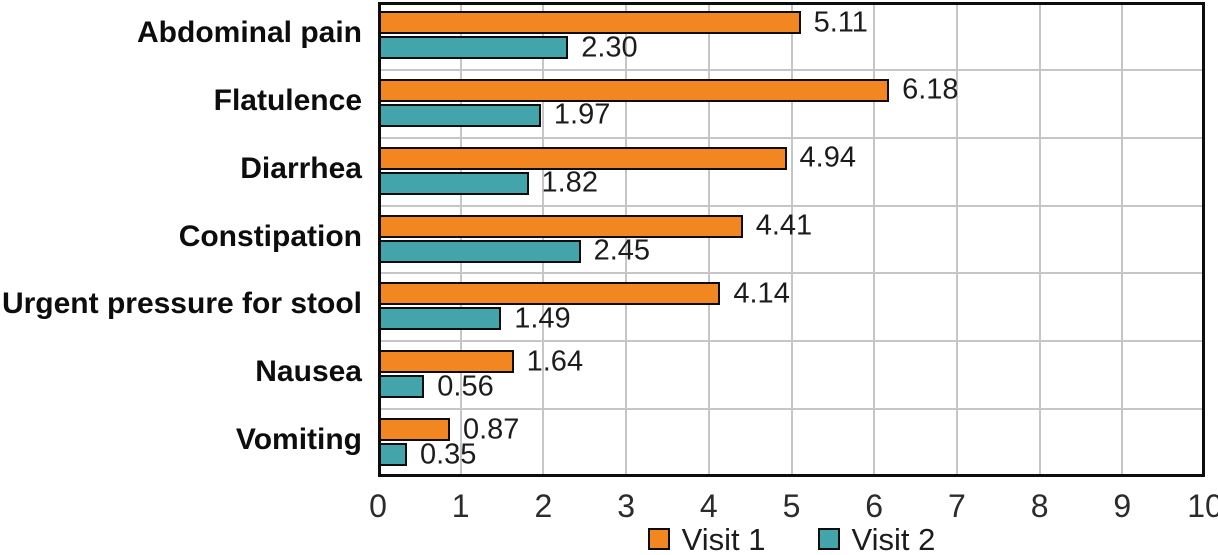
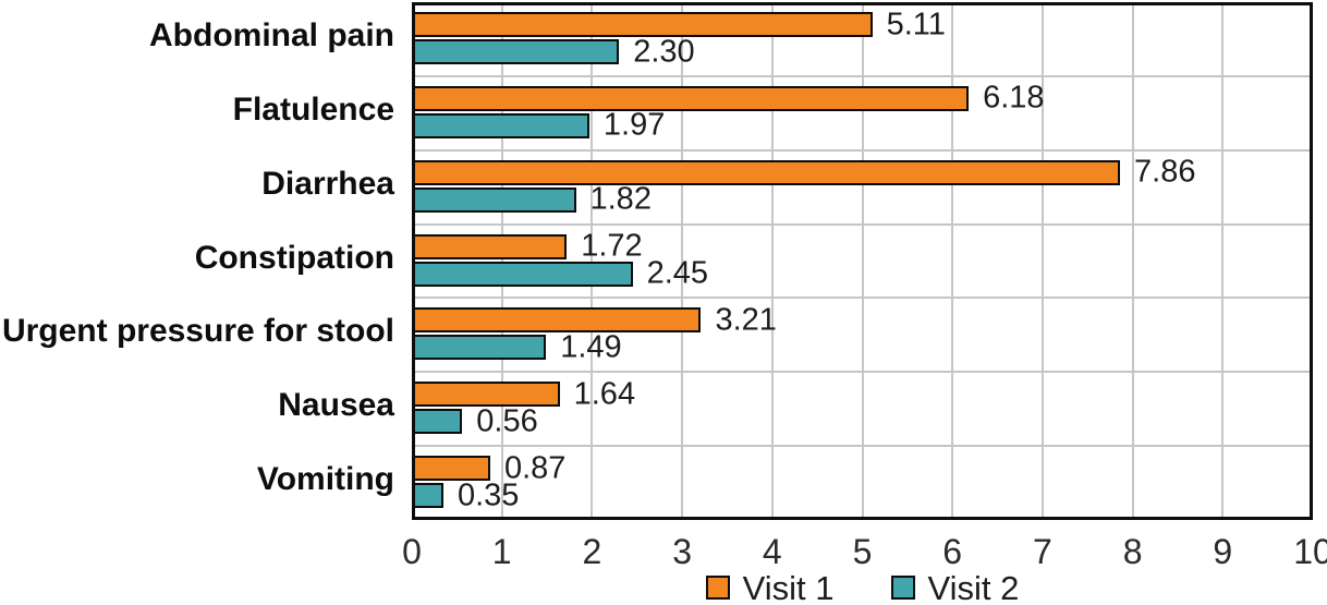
Visit 1/Diarrhea: 4.94 -> 7.86
Visit 1/Constipation: 4.41 -> 1.72
Visit 1/Urgent pressure for stool: 4.14 -> 3.21
